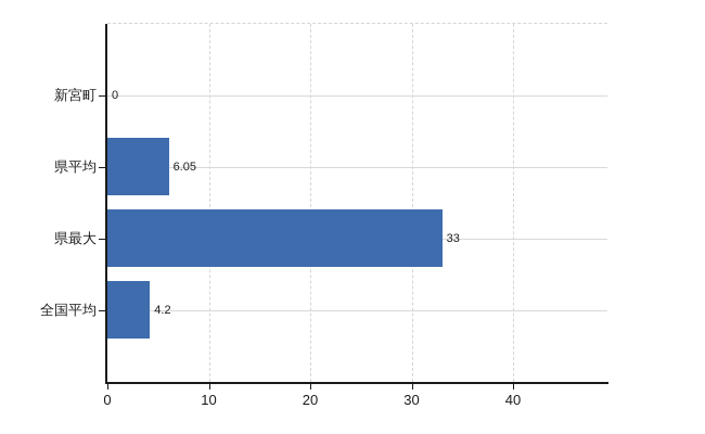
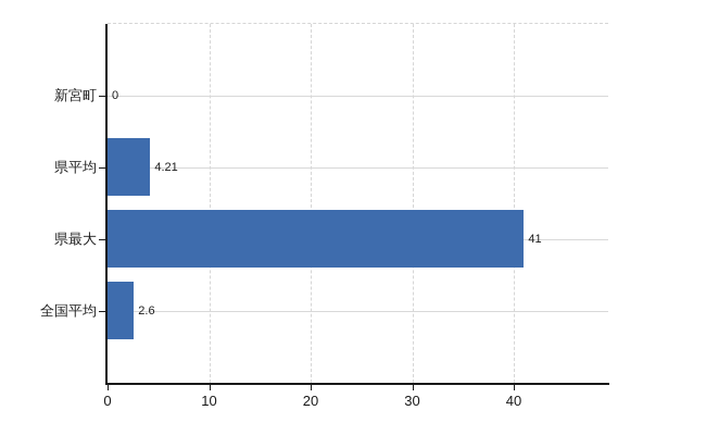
県平均: 6.05 -> 4.21
県最大: 33 -> 41
全国平均: 4.2 -> 2.6
